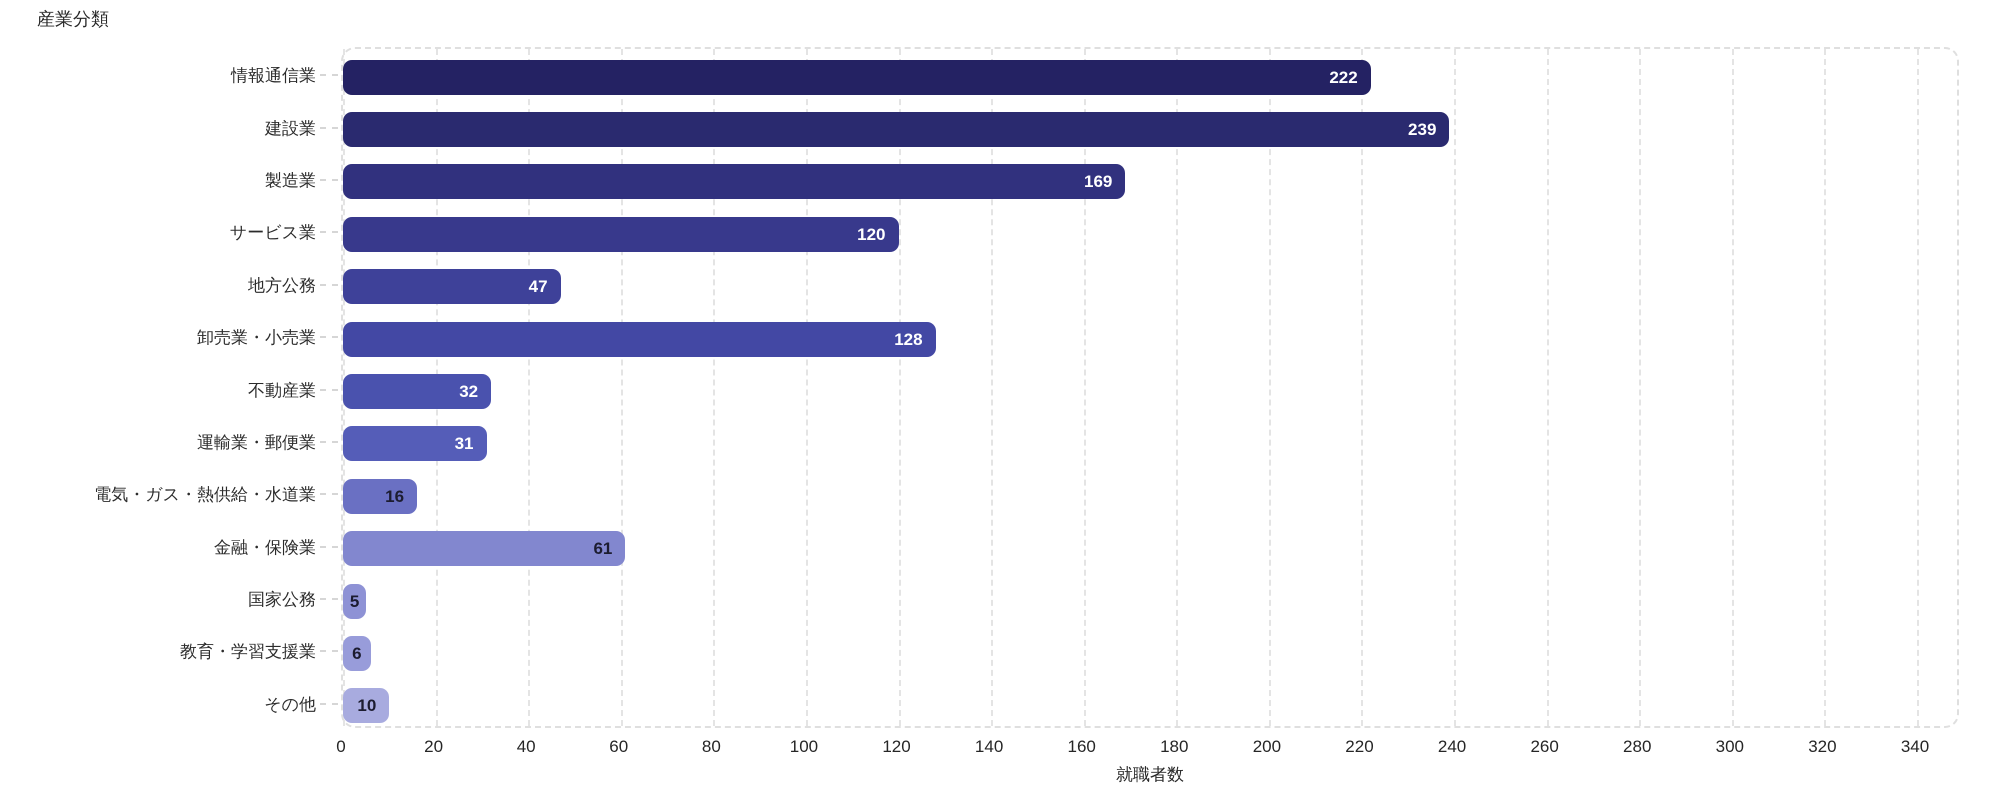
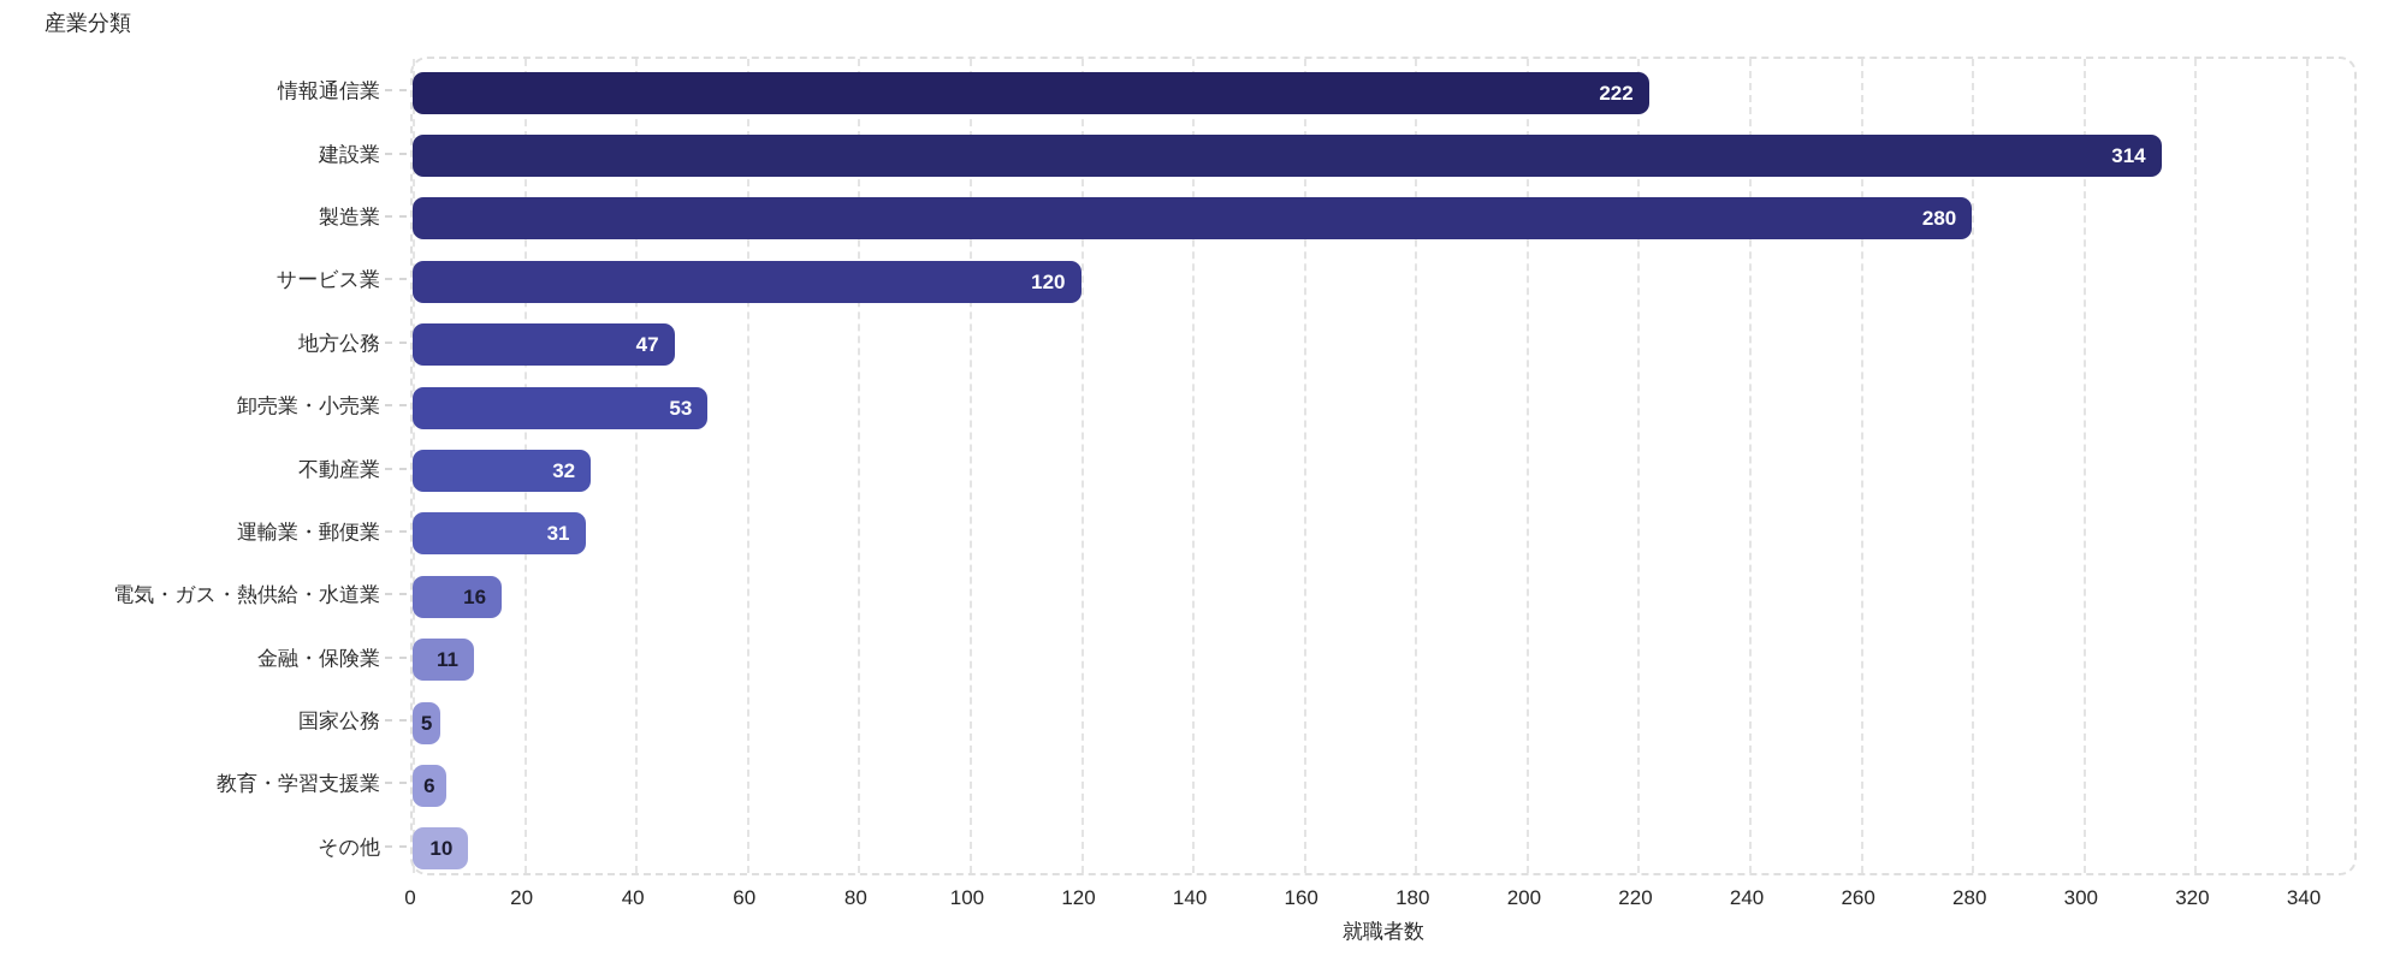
建設業: 239 -> 314
製造業: 169 -> 280
卸売業・小売業: 128 -> 53
金融・保険業: 61 -> 11
